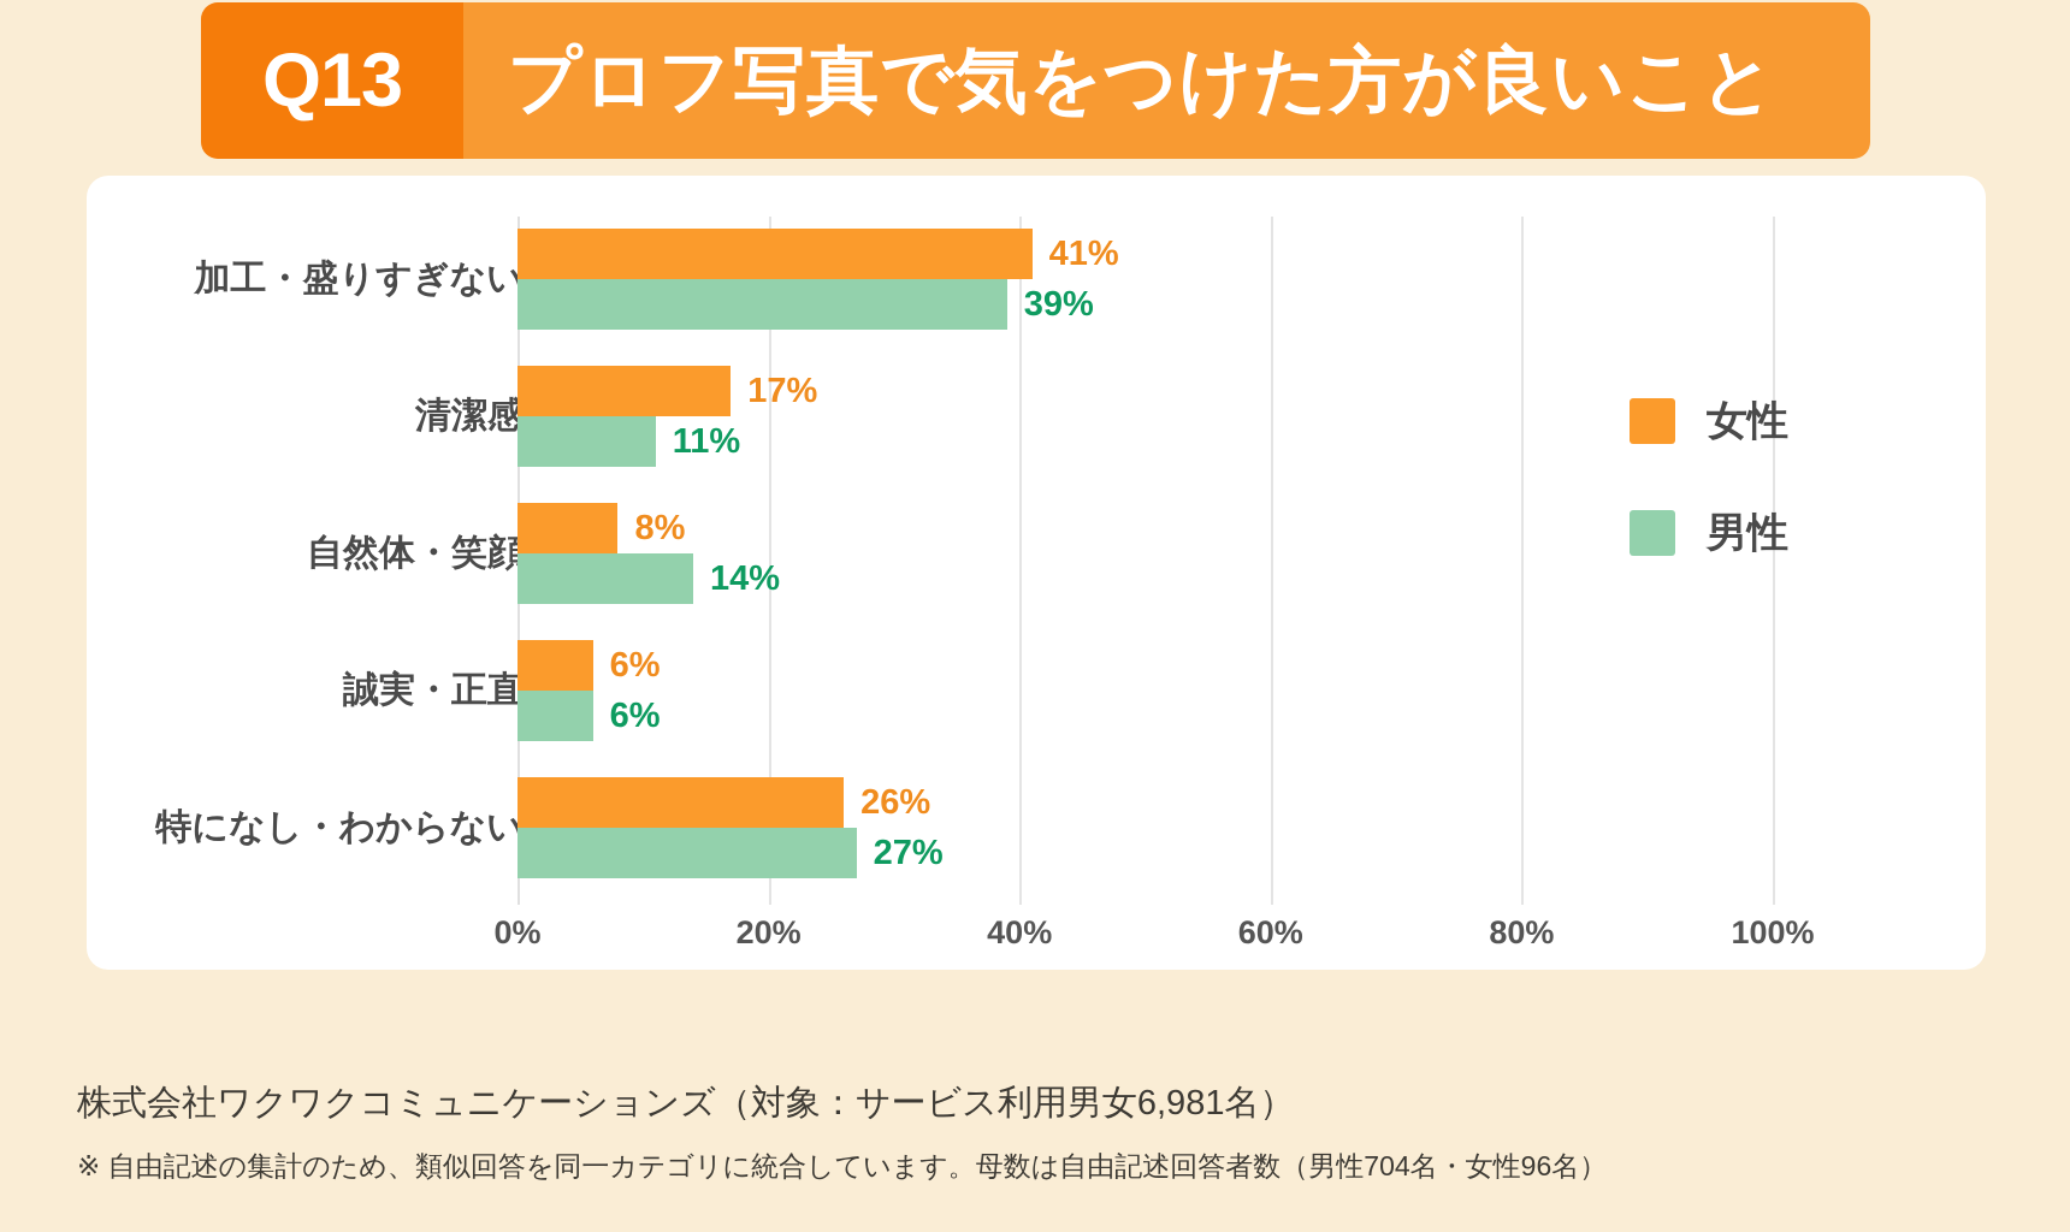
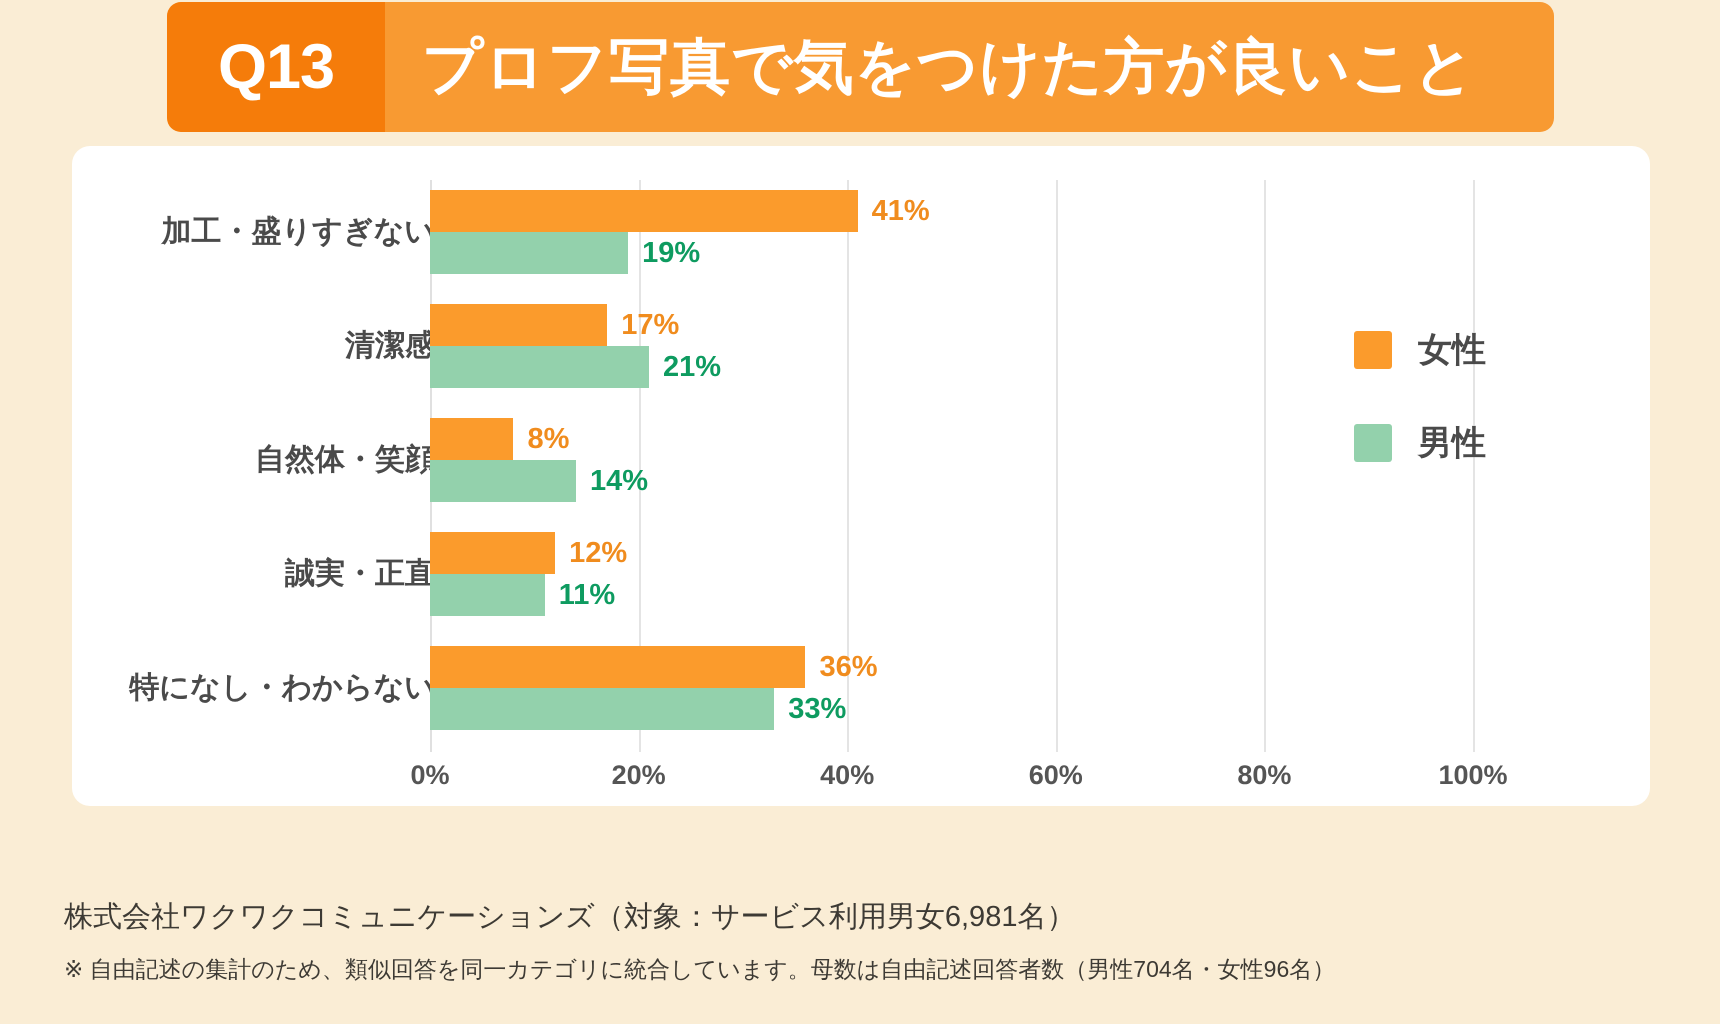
男性/加工・盛りすぎない: 39% -> 19%
男性/清潔感: 11% -> 21%
女性/誠実・正直: 6% -> 12%
男性/誠実・正直: 6% -> 11%
女性/特になし・わからない: 26% -> 36%
男性/特になし・わからない: 27% -> 33%
